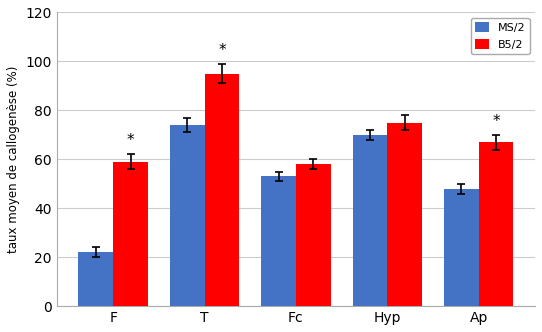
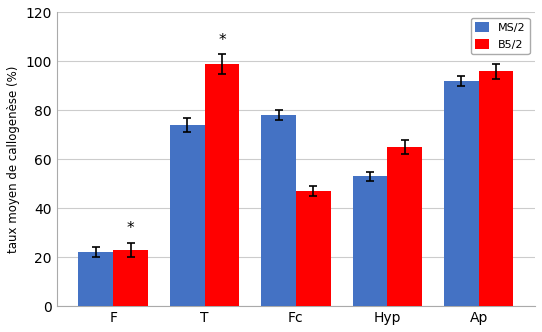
B5/2/F: 59 -> 23
B5/2/T: 95 -> 99
MS/2/Fc: 53 -> 78
B5/2/Fc: 58 -> 47
MS/2/Hyp: 70 -> 53
B5/2/Hyp: 75 -> 65
MS/2/Ap: 48 -> 92
B5/2/Ap: 67 -> 96
